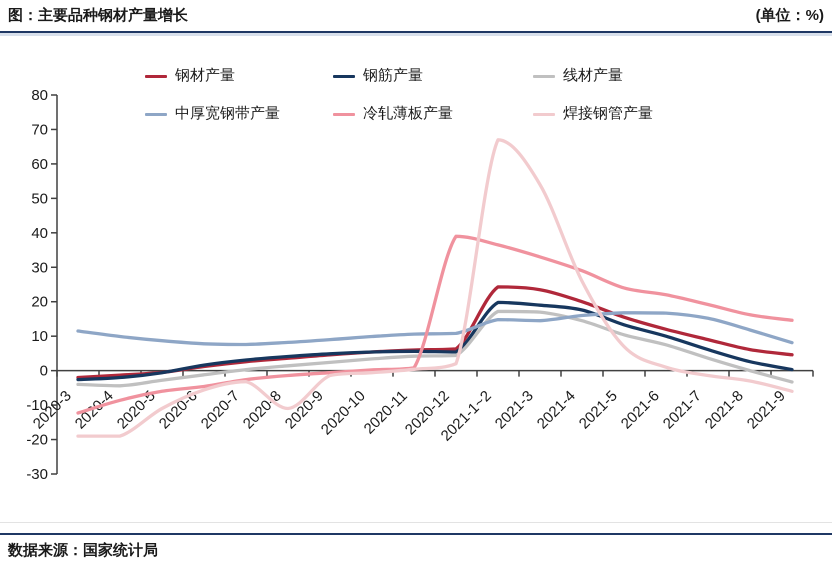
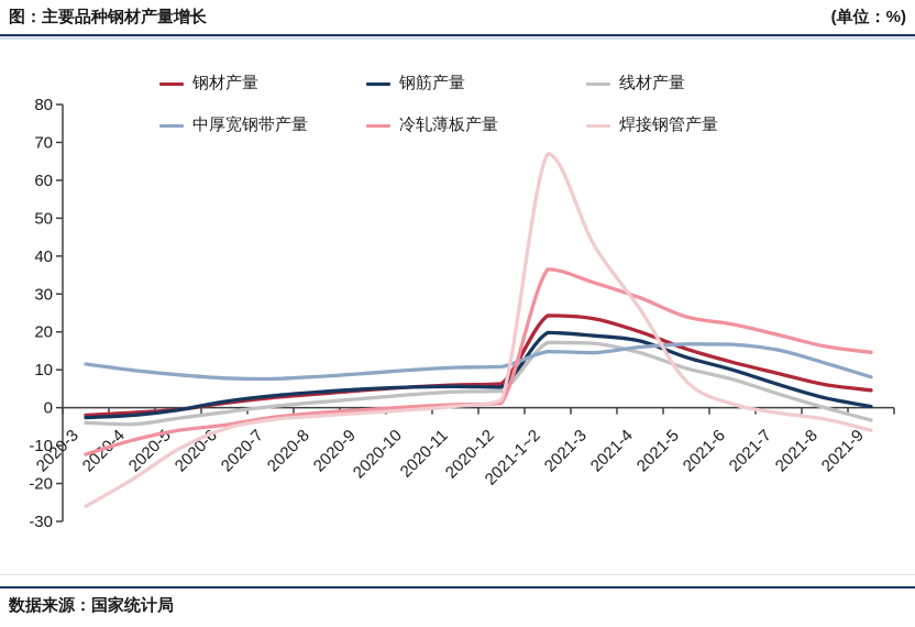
焊接钢管产量/2020-3: -19 -> -26
焊接钢管产量/2020-8: -11 -> -2
冷轧薄板产量/2020-12: 39 -> 1
焊接钢管产量/2021-3: 54 -> 43
